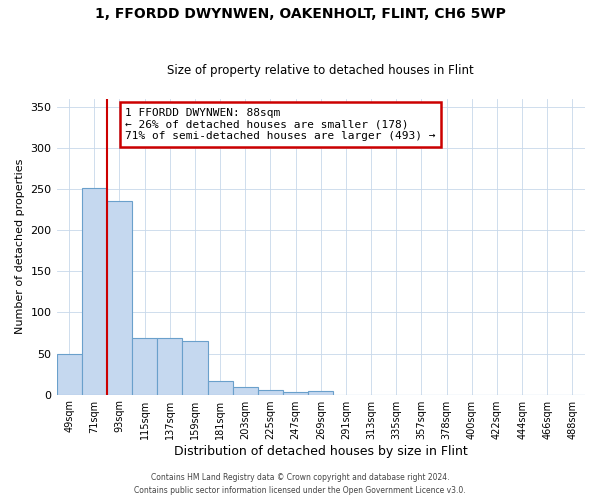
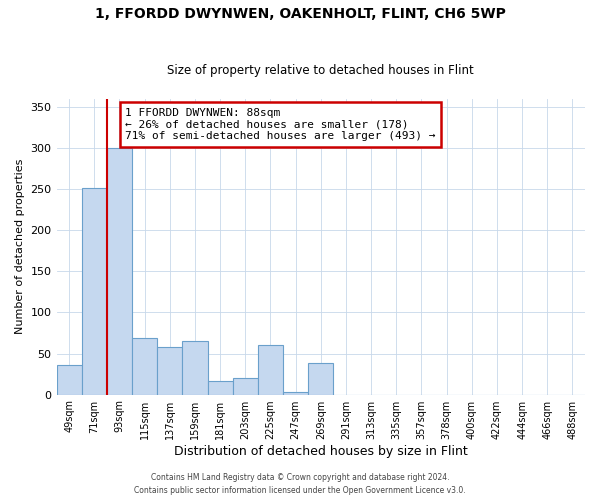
49sqm: 50 -> 36
93sqm: 236 -> 300
137sqm: 69 -> 58
203sqm: 9 -> 20
225sqm: 5 -> 60
269sqm: 4 -> 38
